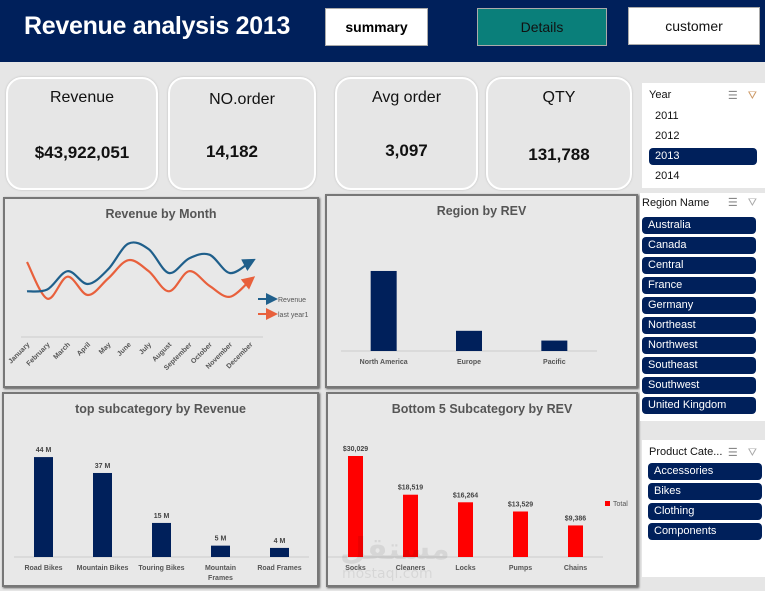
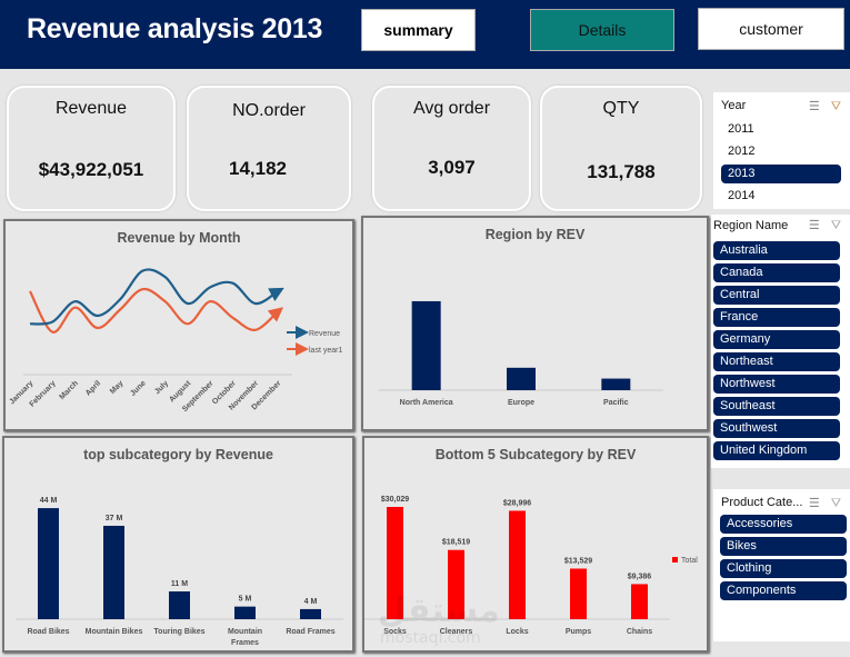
top subcategory by Revenue/Touring Bikes: 15 -> 11
Bottom 5 Subcategory by REV/Locks: $16,264 -> $28,996
